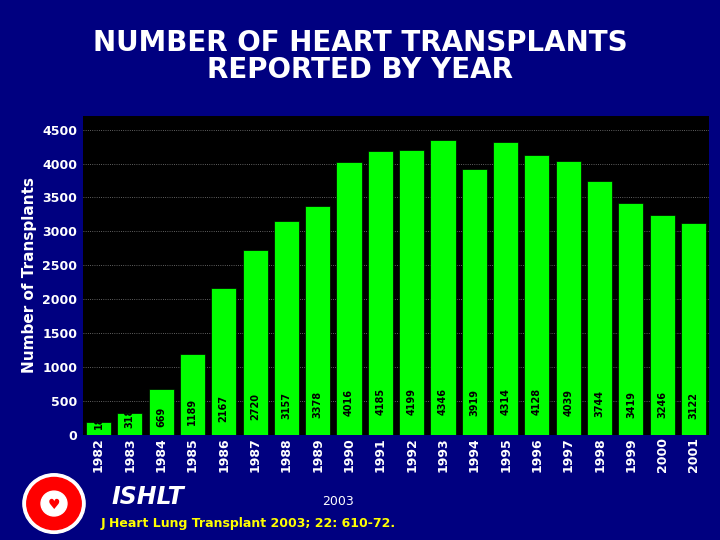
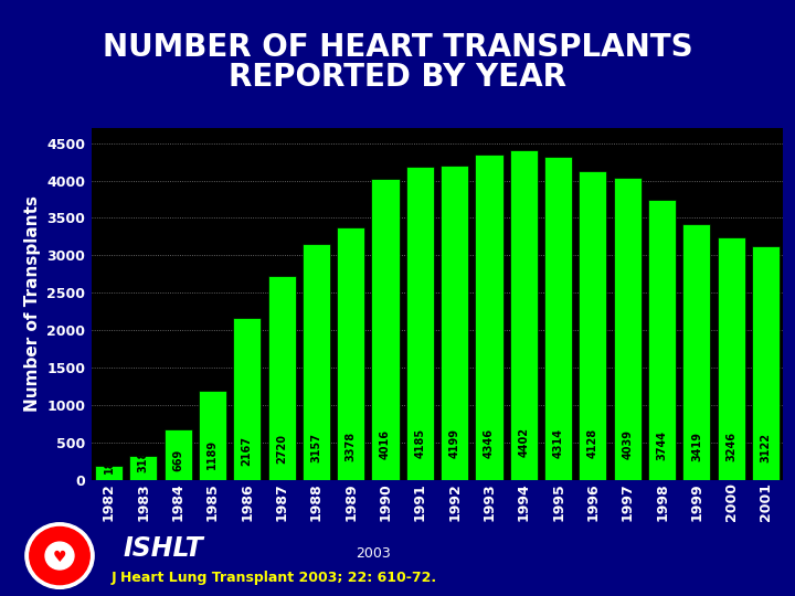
1994: 3919 -> 4402
